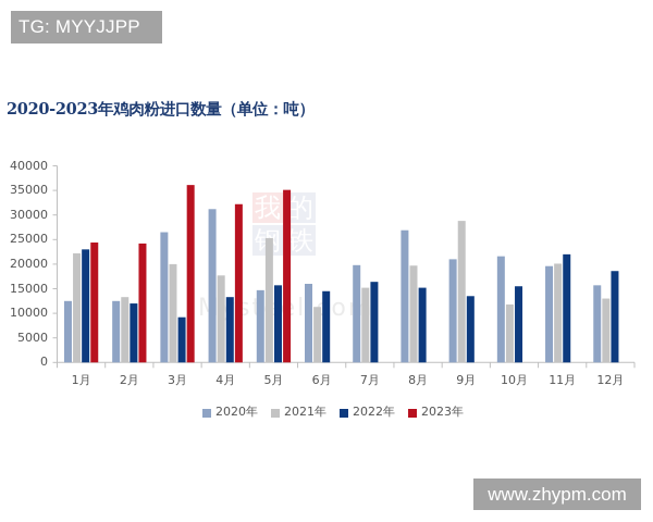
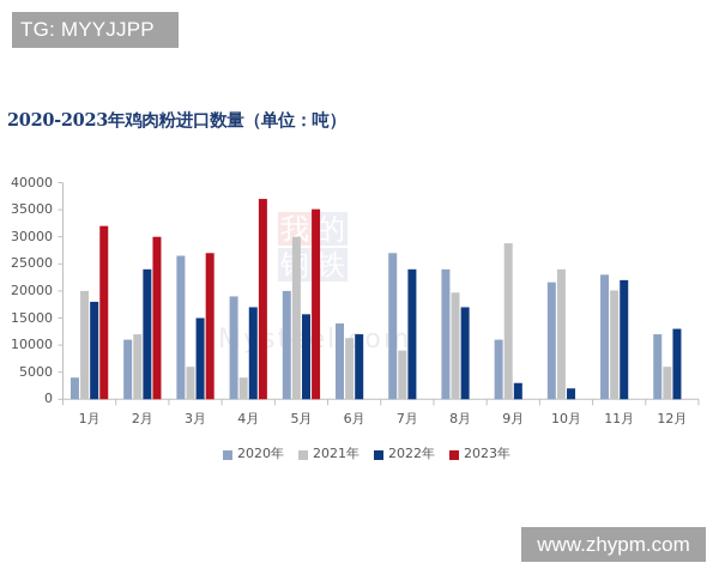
2020年/1月: 12000 -> 4000
2021年/1月: 22000 -> 20000
2022年/1月: 23000 -> 18000
2023年/1月: 24000 -> 32000
2020年/2月: 12000 -> 11000
2021年/2月: 13000 -> 12000
2022年/2月: 12000 -> 24000
2023年/2月: 24000 -> 30000
2021年/3月: 20000 -> 6000
2022年/3月: 9000 -> 15000
2023年/3月: 36000 -> 27000
2020年/4月: 31000 -> 19000
2021年/4月: 18000 -> 4000
2022年/4月: 13000 -> 17000
2023年/4月: 32000 -> 37000
2020年/5月: 15000 -> 20000
2021年/5月: 25000 -> 30000
2020年/6月: 16000 -> 14000
2022年/6月: 14000 -> 12000
2020年/7月: 20000 -> 27000
2021年/7月: 15000 -> 9000
2022年/7月: 16000 -> 24000
2020年/8月: 27000 -> 24000
2022年/8月: 15000 -> 17000
2020年/9月: 21000 -> 11000
2022年/9月: 14000 -> 3000
2021年/10月: 12000 -> 24000
2022年/10月: 16000 -> 2000
2020年/11月: 20000 -> 23000
2020年/12月: 16000 -> 12000
2021年/12月: 13000 -> 6000
2022年/12月: 19000 -> 13000
